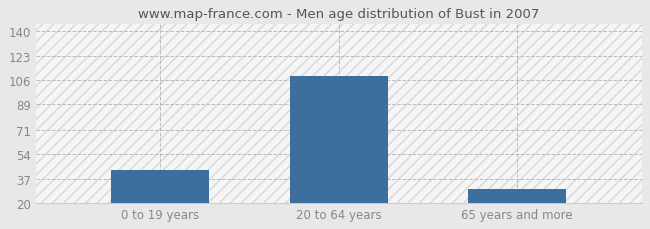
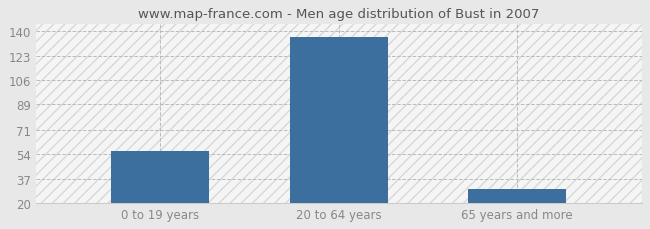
0 to 19 years: 43 -> 56
20 to 64 years: 109 -> 136
